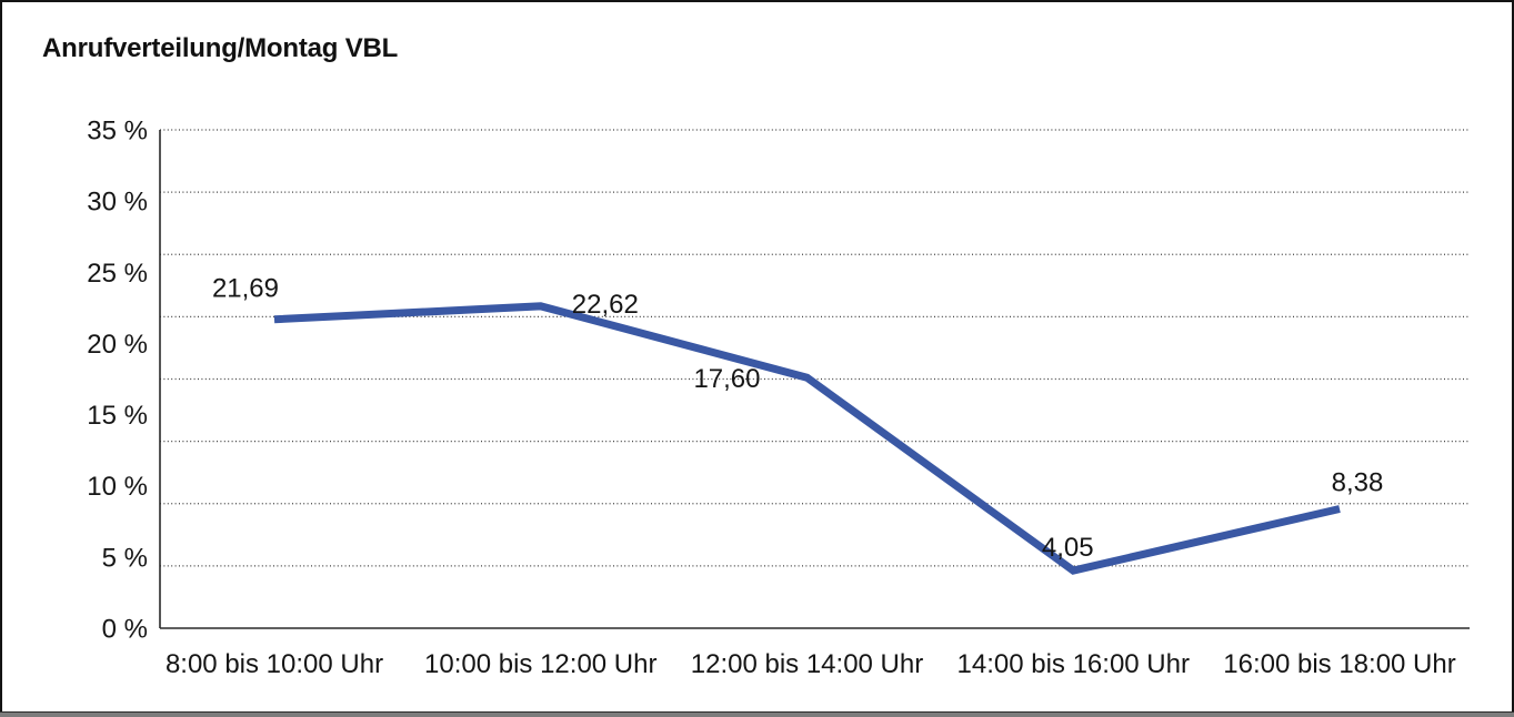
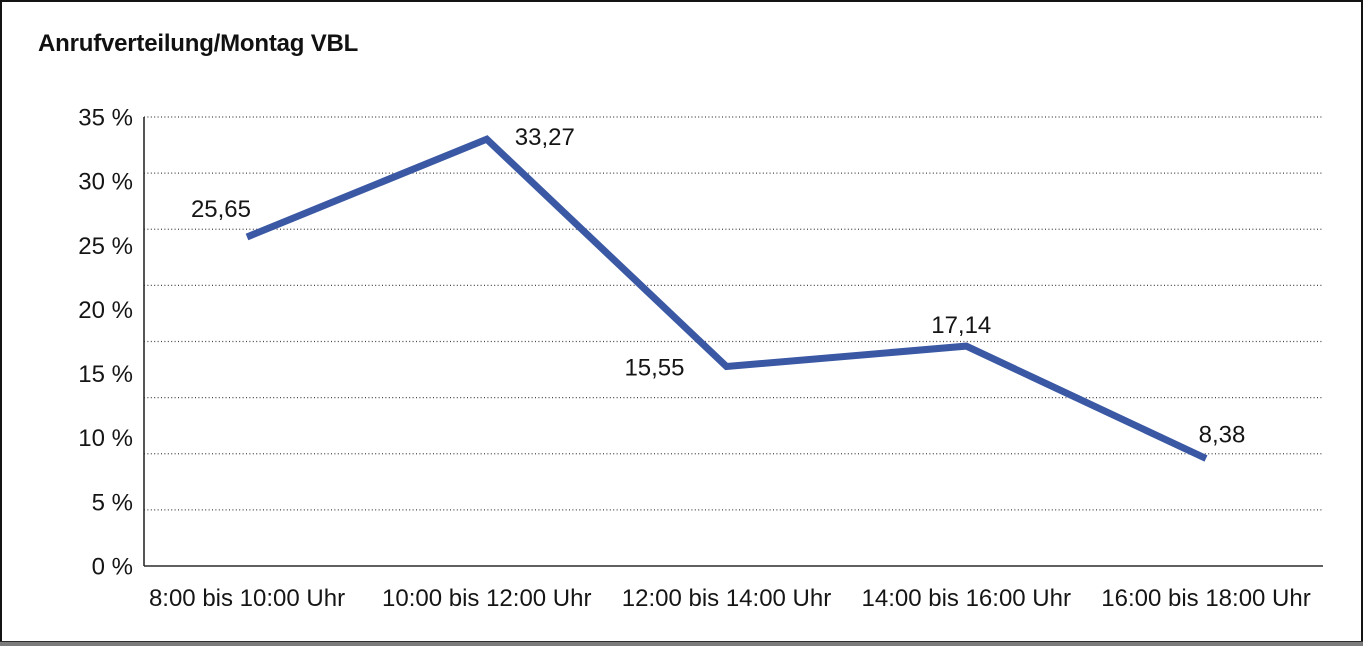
8:00 bis 10:00 Uhr: 21,69 -> 25,65
10:00 bis 12:00 Uhr: 22,62 -> 33,27
12:00 bis 14:00 Uhr: 17,60 -> 15,55
14:00 bis 16:00 Uhr: 4,05 -> 17,14
